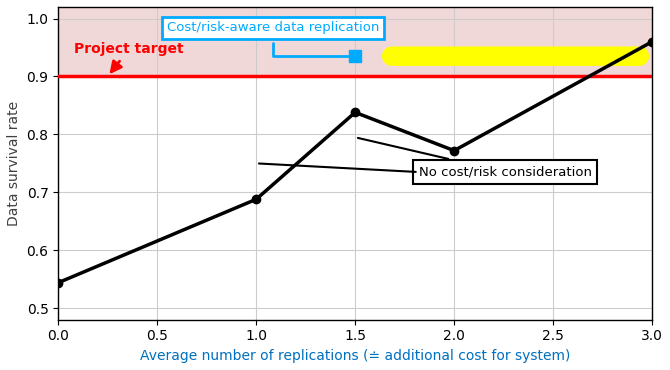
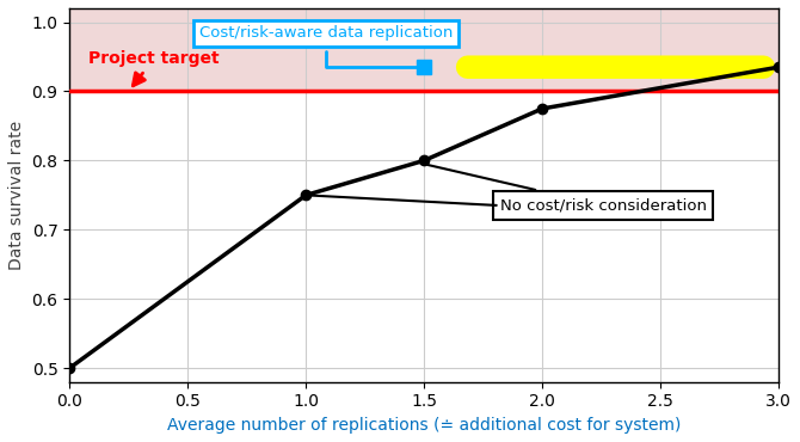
0.0: 0.544 -> 0.500
1.0: 0.688 -> 0.750
1.5: 0.838 -> 0.800
2.0: 0.772 -> 0.875
3.0: 0.960 -> 0.935
